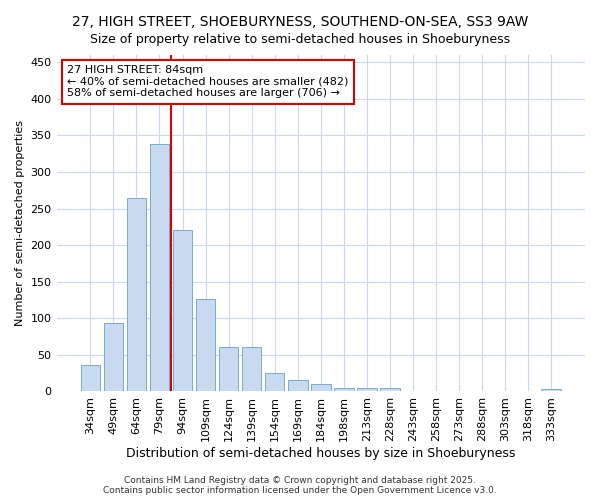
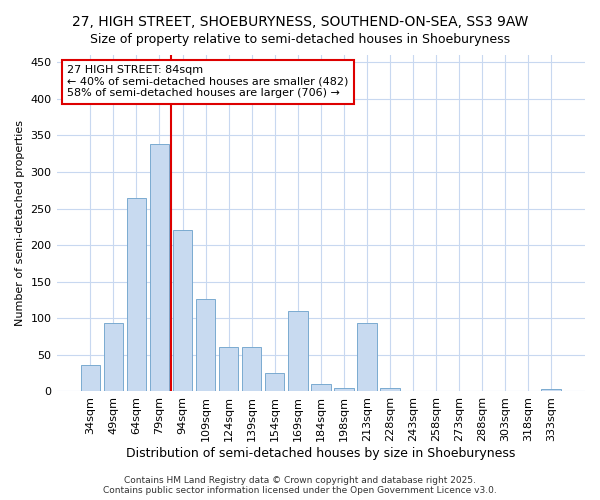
169sqm: 16 -> 110
213sqm: 5 -> 94
